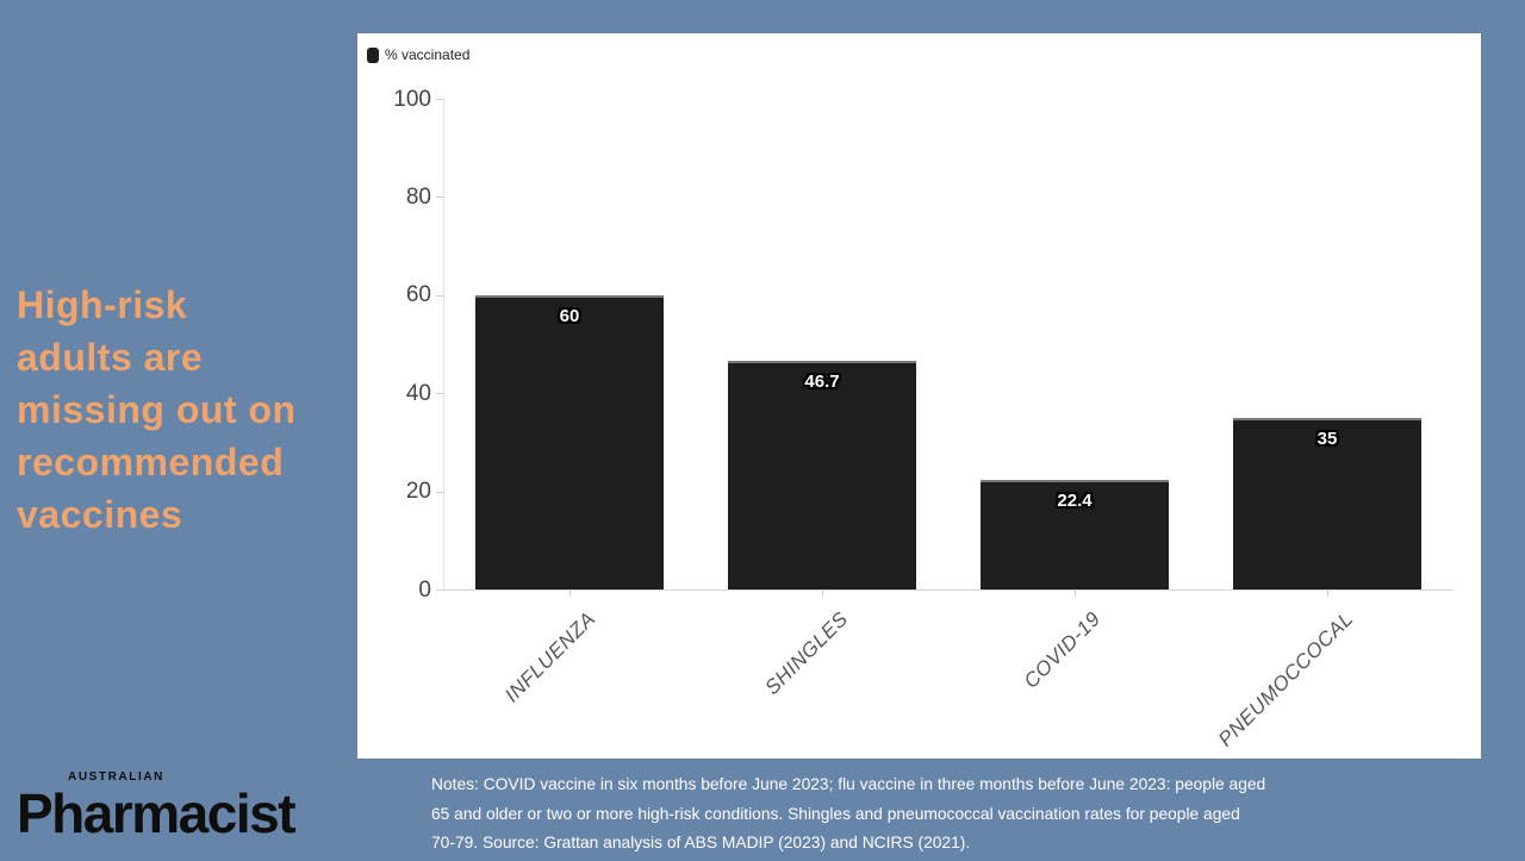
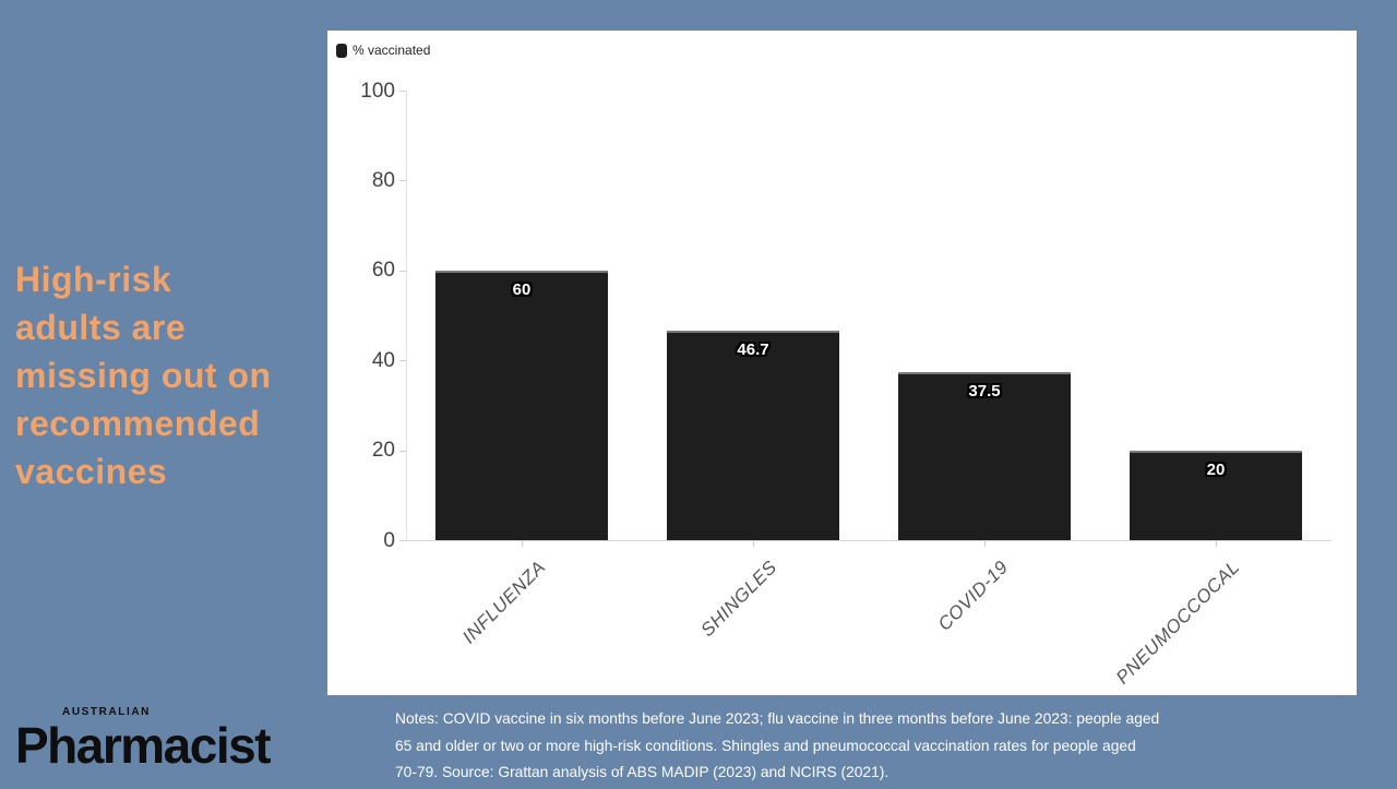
COVID-19: 22.4 -> 37.5
PNEUMOCCOCAL: 35 -> 20
